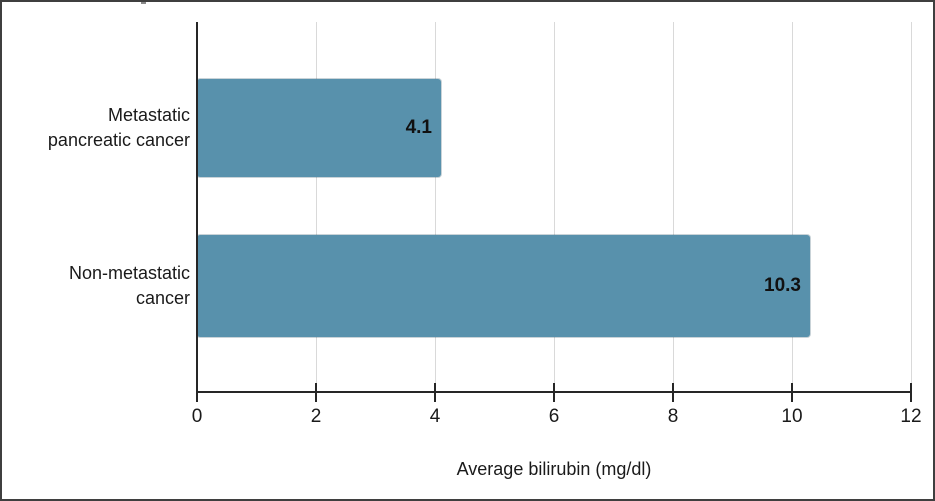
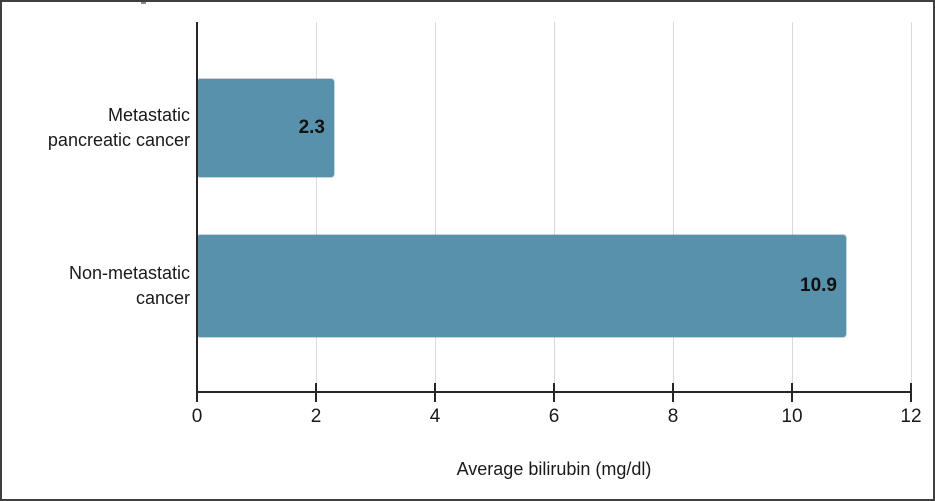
Metastatic pancreatic cancer: 4.1 -> 2.3
Non-metastatic cancer: 10.3 -> 10.9
